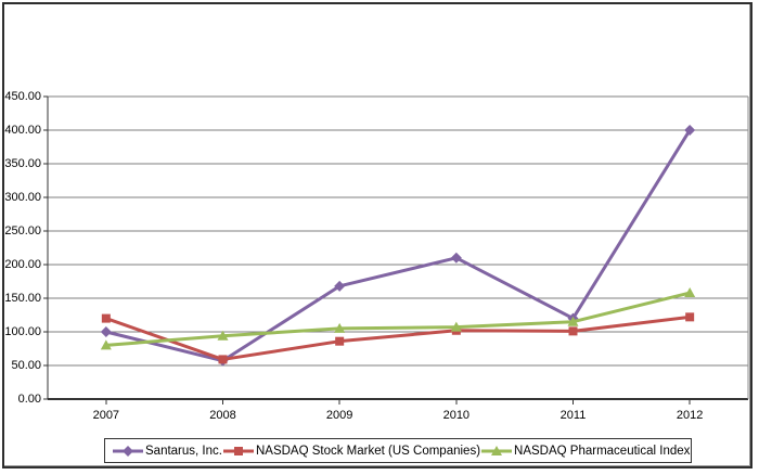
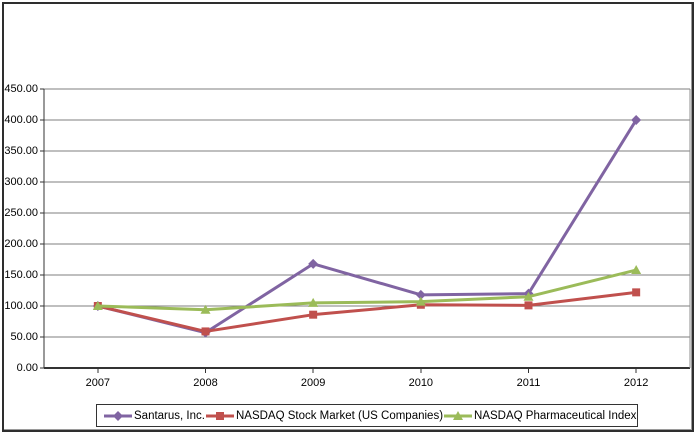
NASDAQ Stock Market (US Companies)/2007: 120 -> 100
NASDAQ Pharmaceutical Index/2007: 80 -> 100
Santarus, Inc./2010: 210 -> 120
